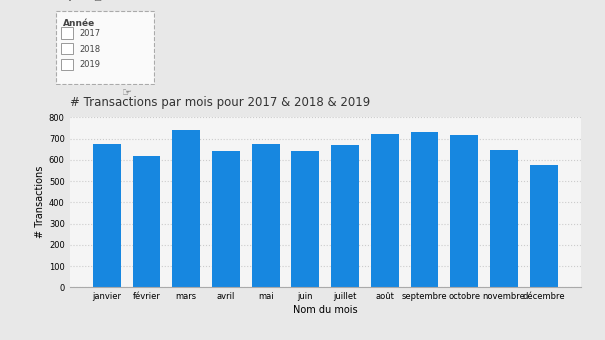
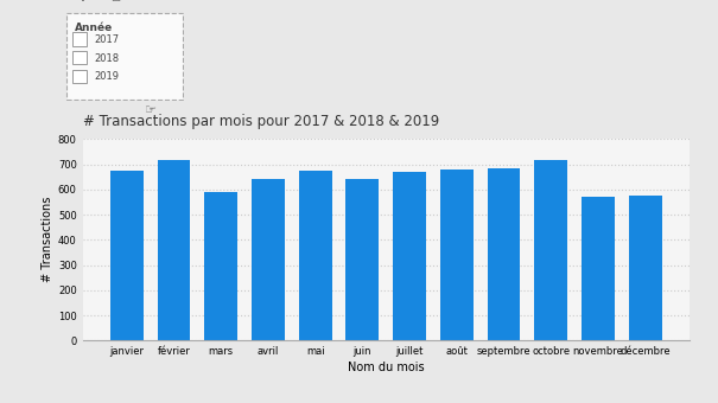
février: 620 -> 715
mars: 740 -> 590
août: 722 -> 680
septembre: 730 -> 685
novembre: 645 -> 570
